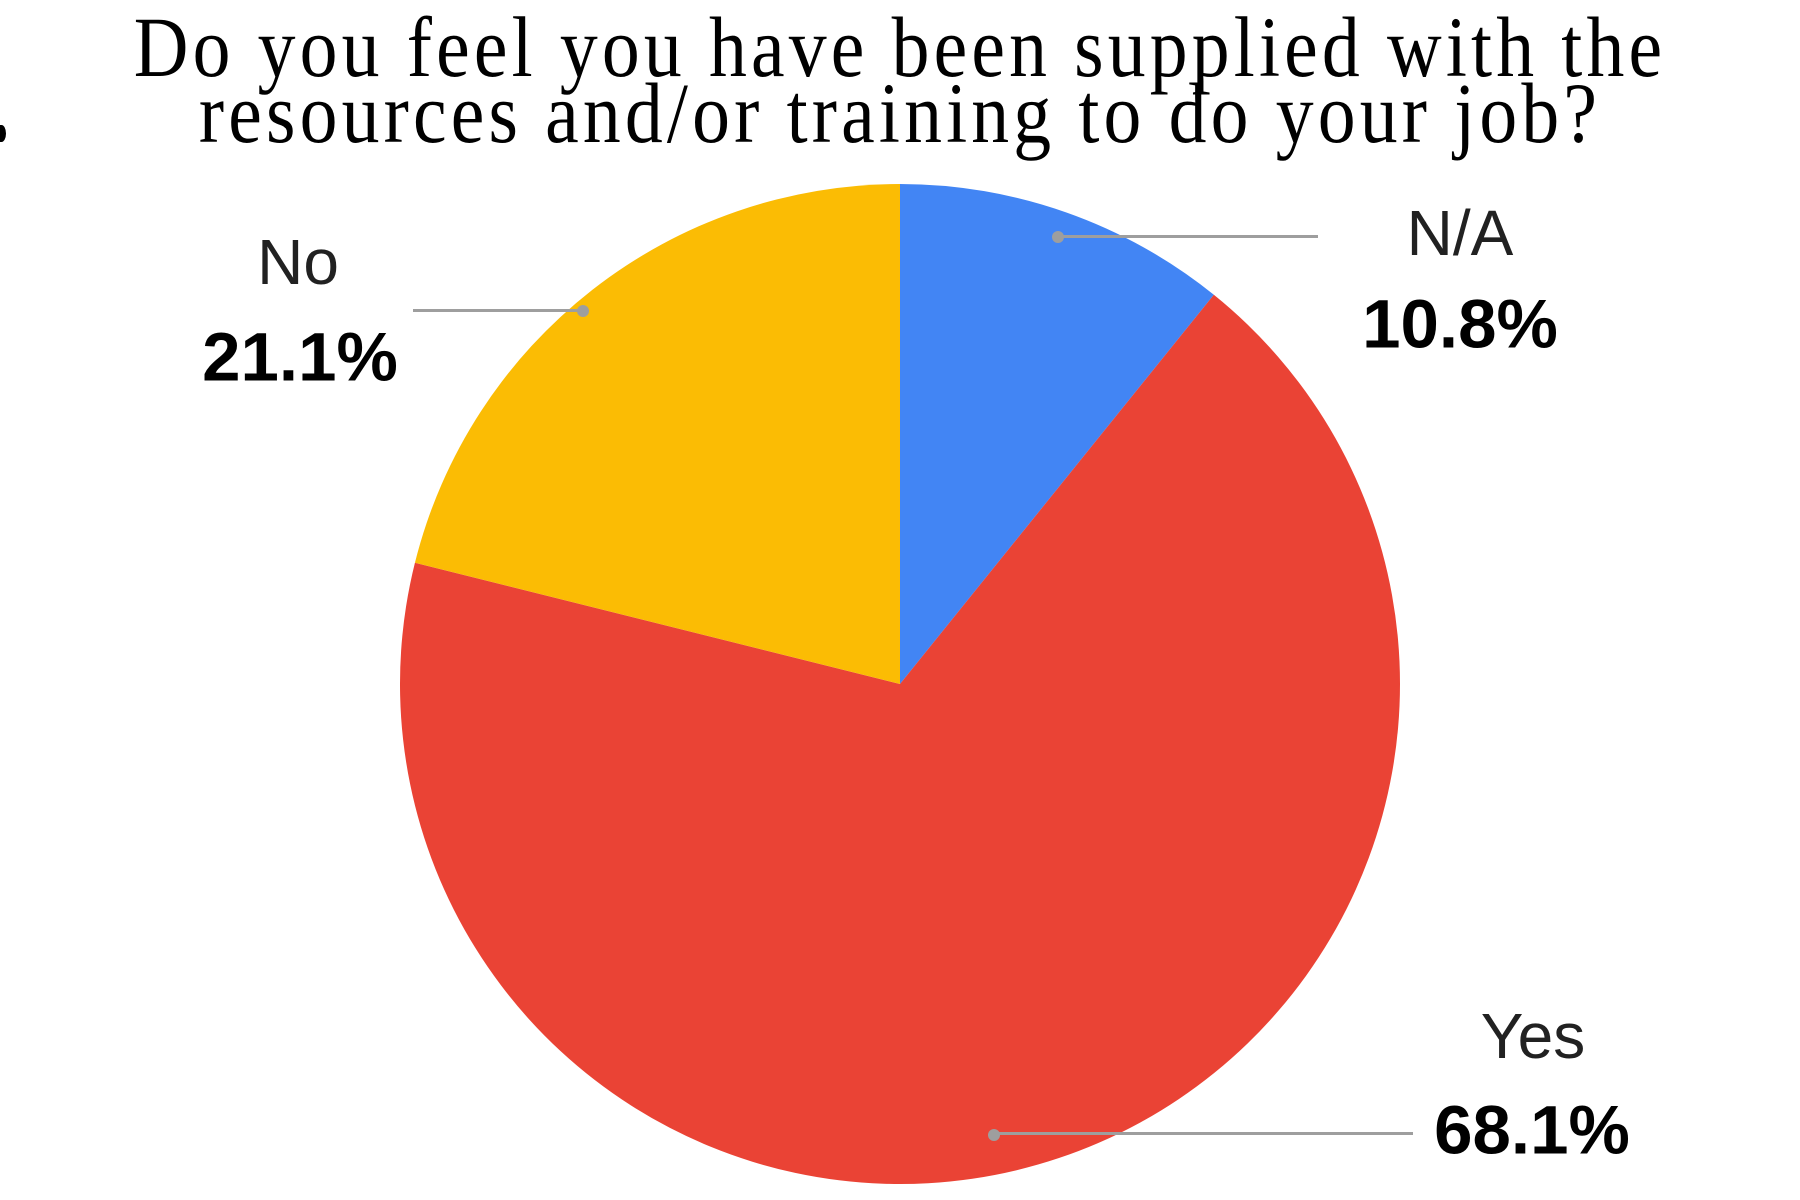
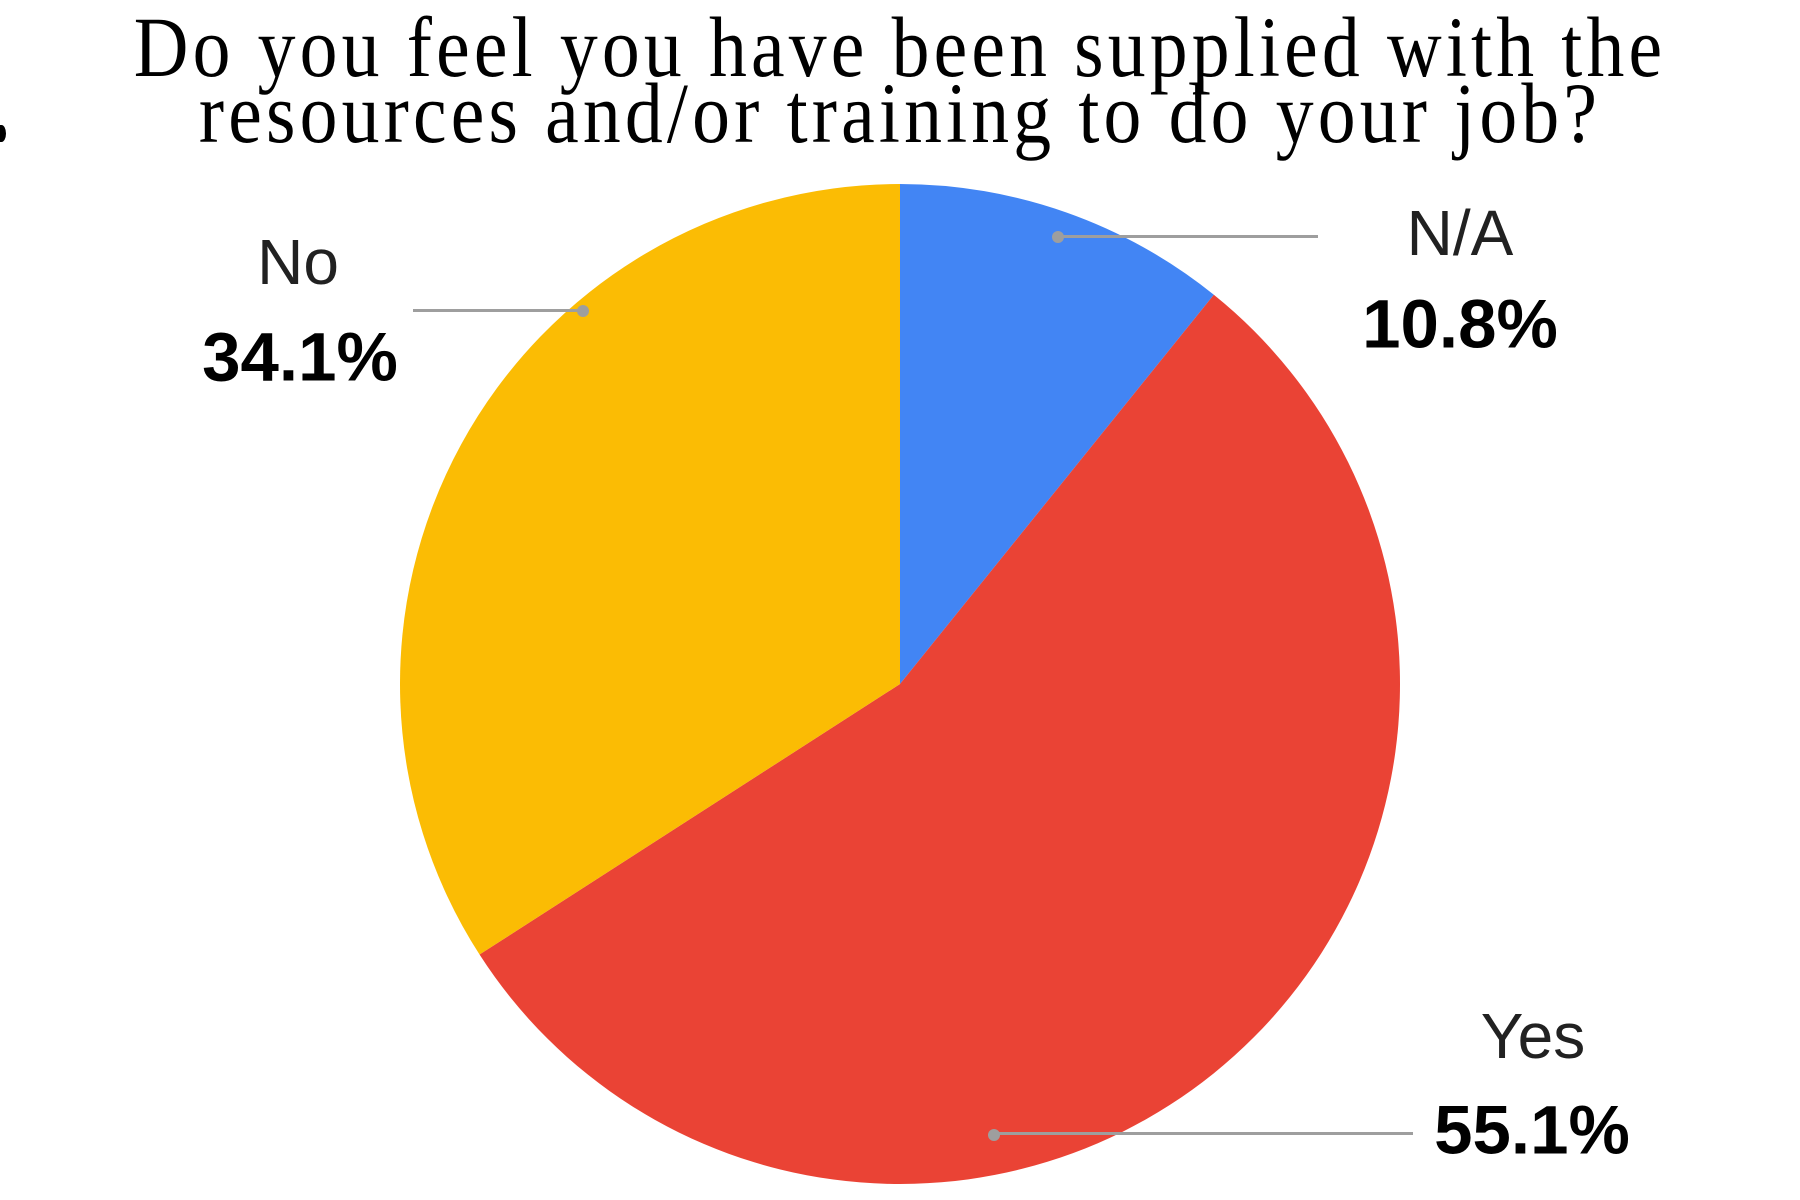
Yes: 68.1% -> 55.1%
No: 21.1% -> 34.1%
